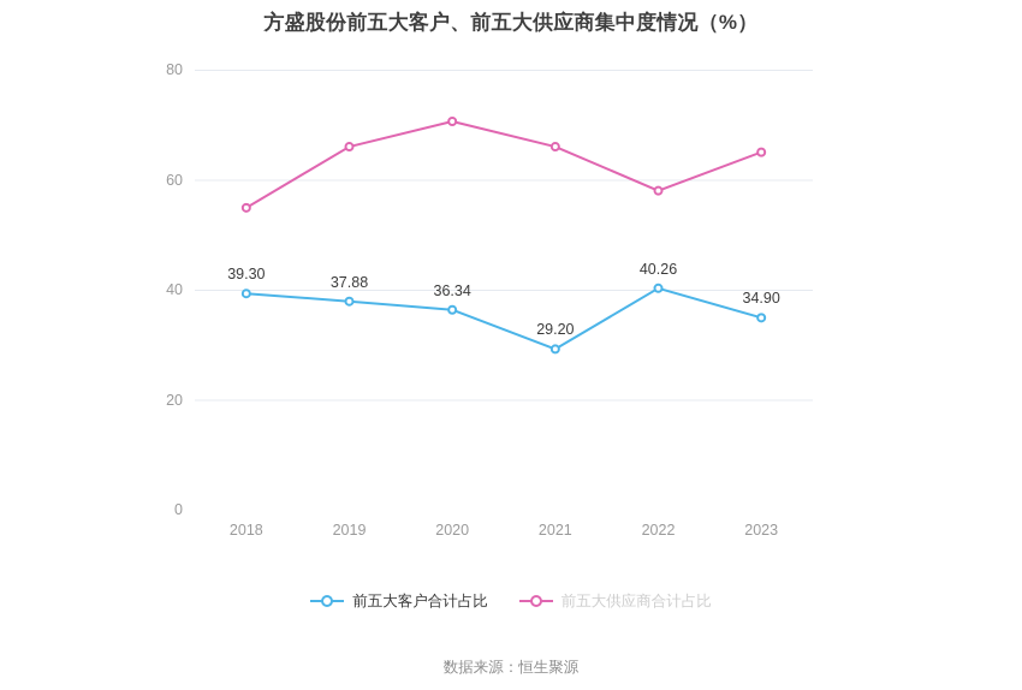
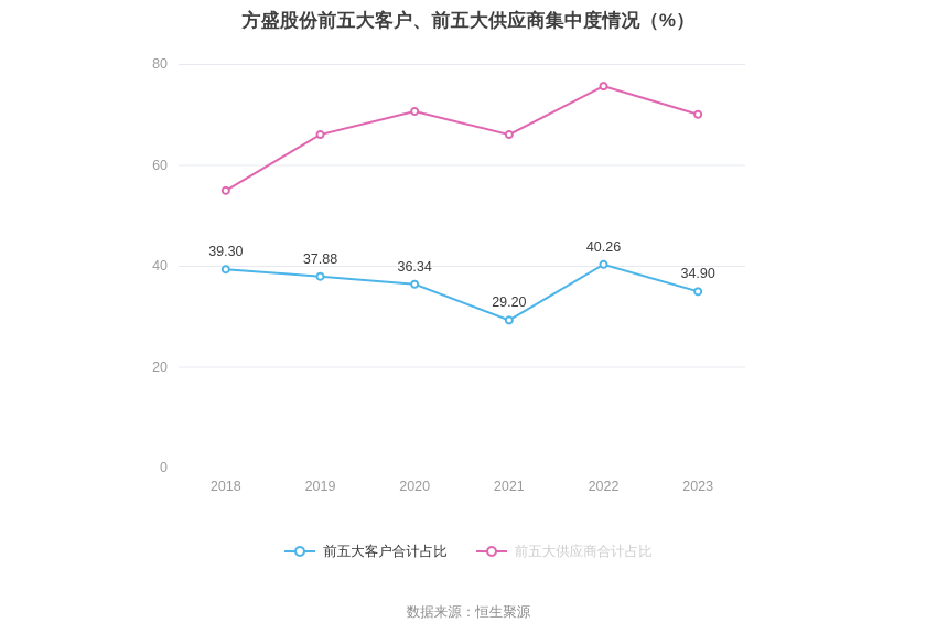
前五大供应商合计占比/2022: 58 -> 76
前五大供应商合计占比/2023: 65 -> 70
